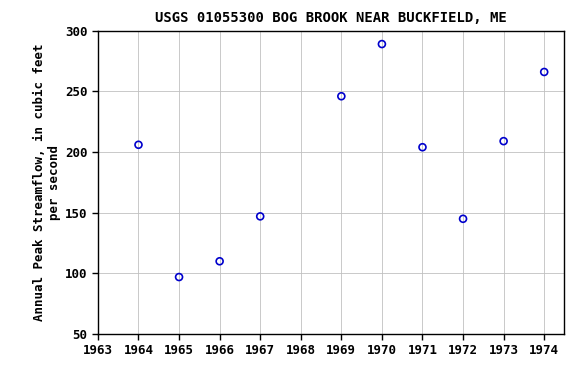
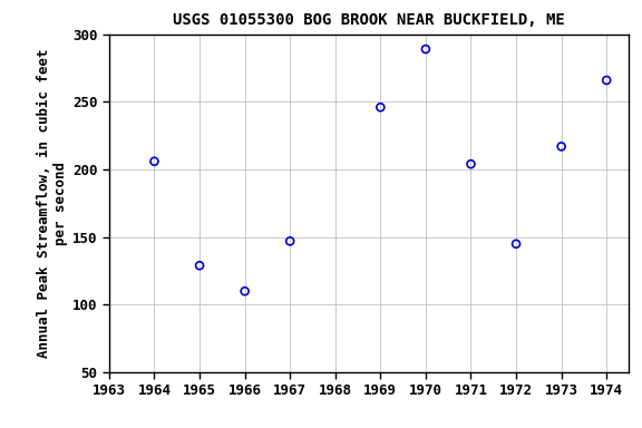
1965: 97 -> 129
1973: 209 -> 217
